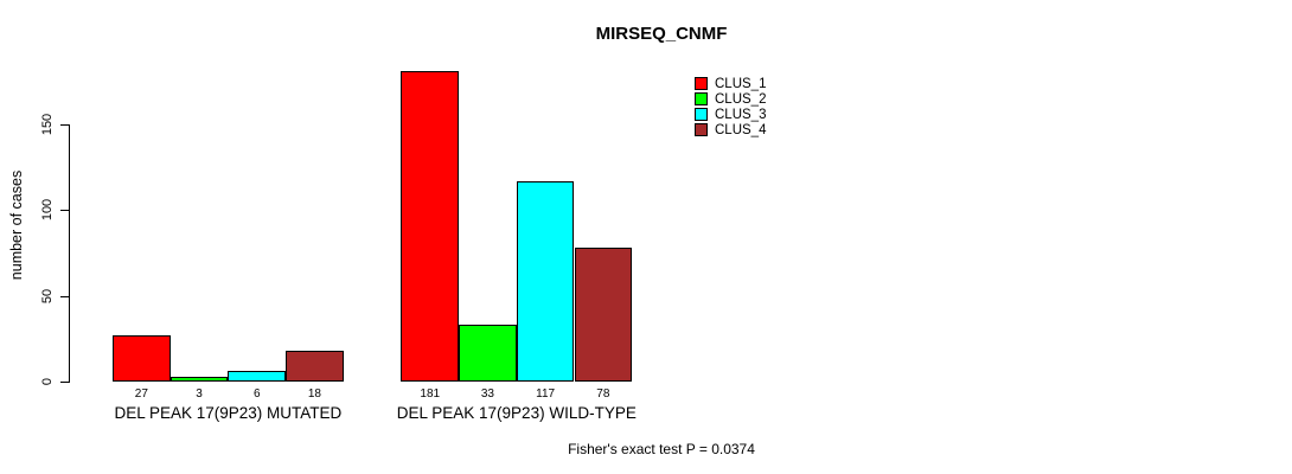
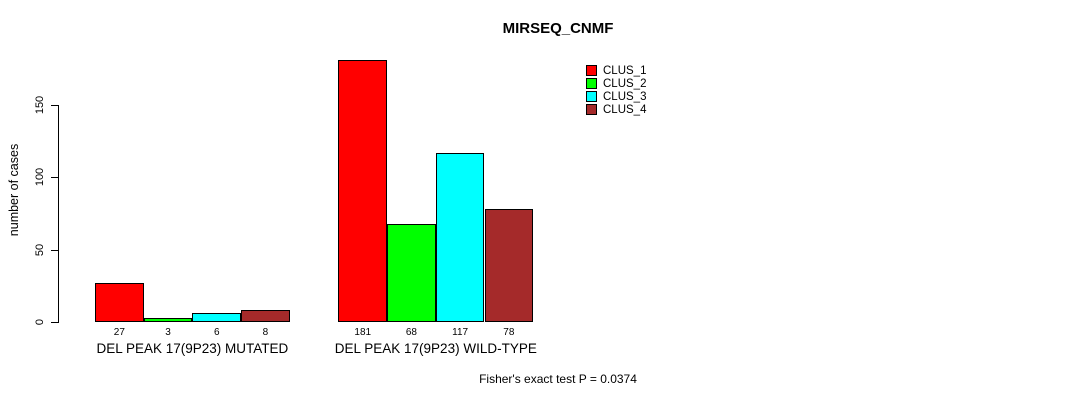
CLUS_4/DEL PEAK 17(9P23) MUTATED: 18 -> 8
CLUS_2/DEL PEAK 17(9P23) WILD-TYPE: 33 -> 68
